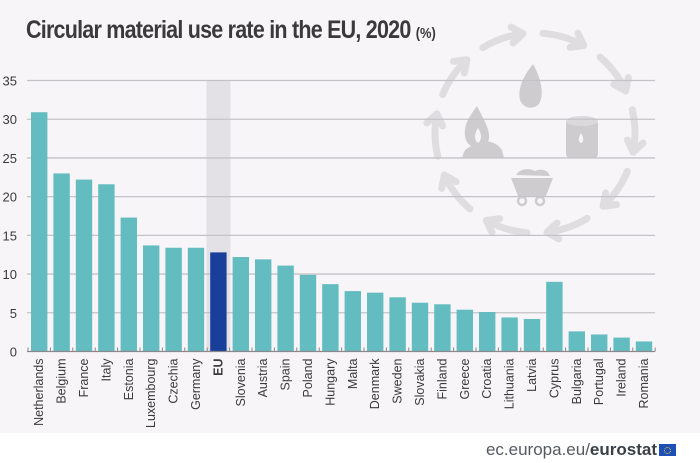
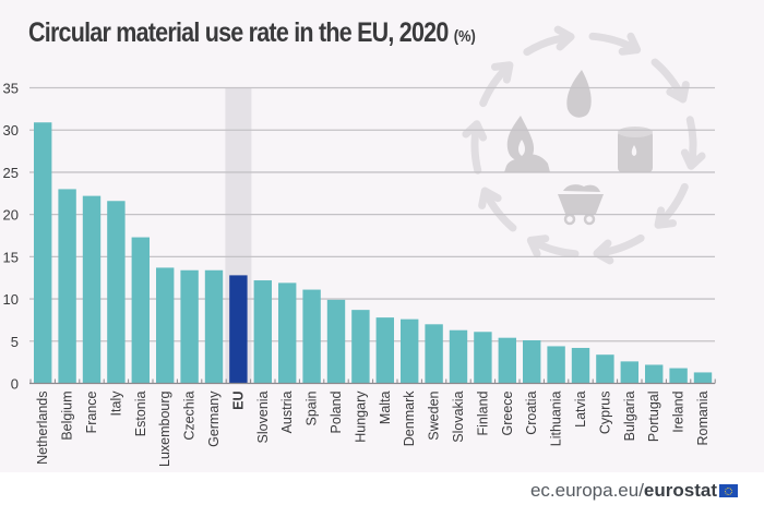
Cyprus: 9 -> 3
